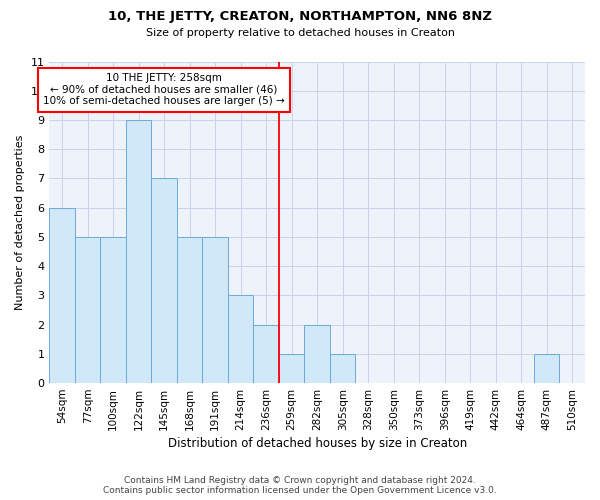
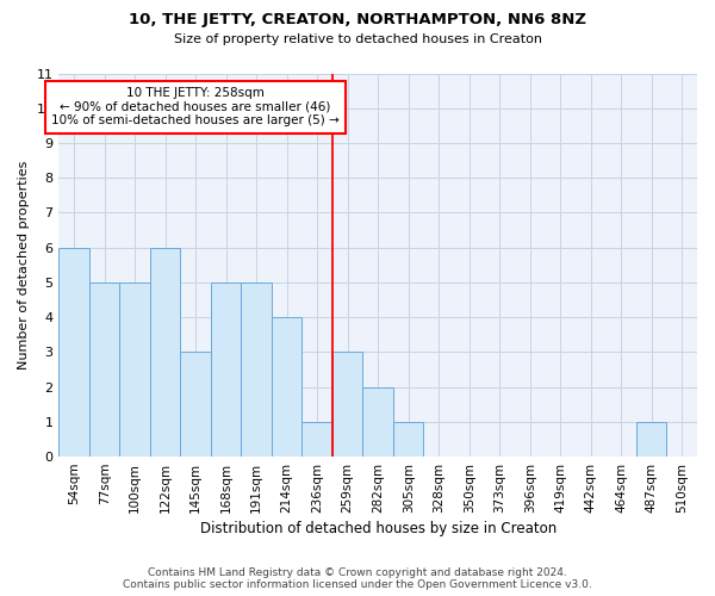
122sqm: 9 -> 6
145sqm: 7 -> 3
214sqm: 3 -> 4
236sqm: 2 -> 1
259sqm: 1 -> 3
